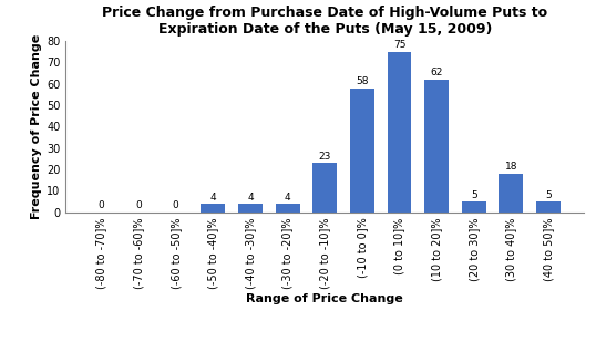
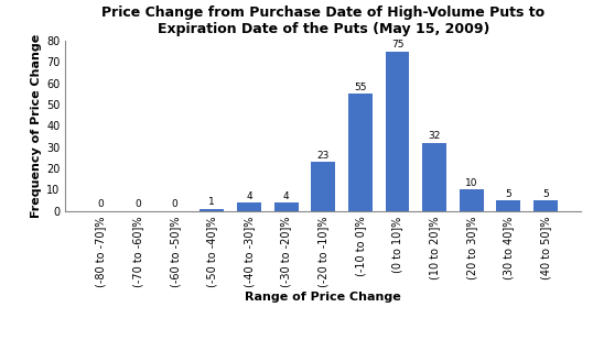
(-50 to -40]%: 4 -> 1
(-10 to 0]%: 58 -> 55
(10 to 20]%: 62 -> 32
(20 to 30]%: 5 -> 10
(30 to 40]%: 18 -> 5
